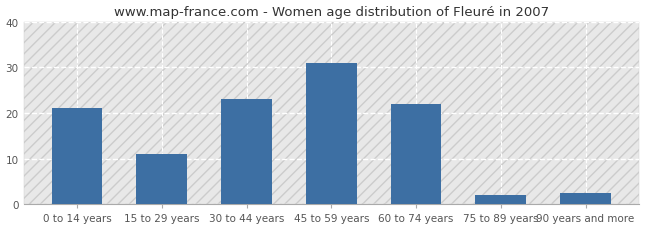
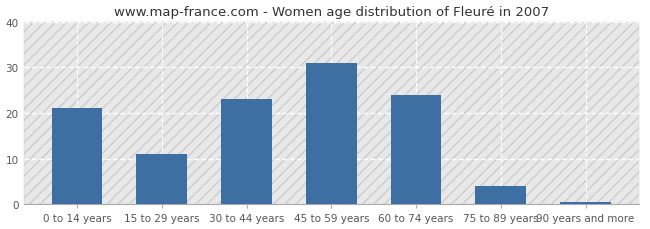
60 to 74 years: 22.0 -> 24.0
75 to 89 years: 2.0 -> 4.0
90 years and more: 2.5 -> 0.5
